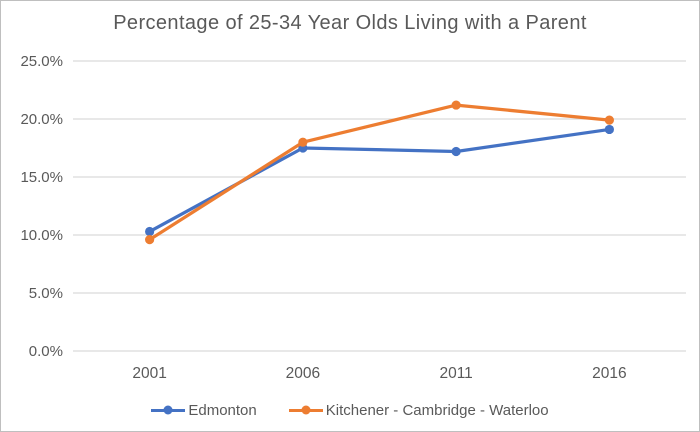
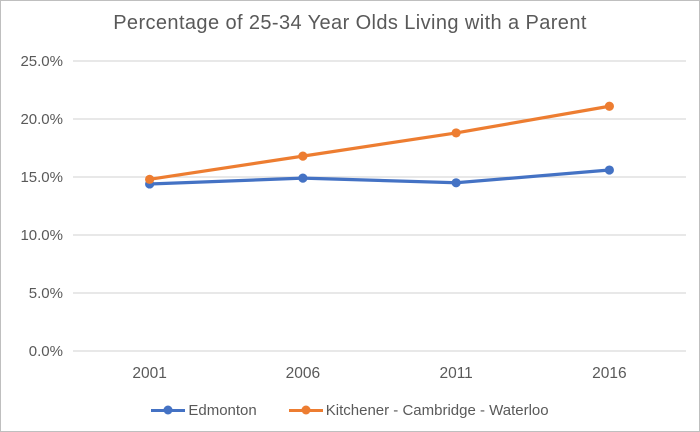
Edmonton/2001: 10.3% -> 14.4%
Kitchener - Cambridge - Waterloo/2001: 9.6% -> 14.8%
Edmonton/2006: 17.5% -> 14.9%
Kitchener - Cambridge - Waterloo/2006: 18.0% -> 16.8%
Edmonton/2011: 17.2% -> 14.5%
Kitchener - Cambridge - Waterloo/2011: 21.2% -> 18.8%
Edmonton/2016: 19.1% -> 15.6%
Kitchener - Cambridge - Waterloo/2016: 19.9% -> 21.1%
